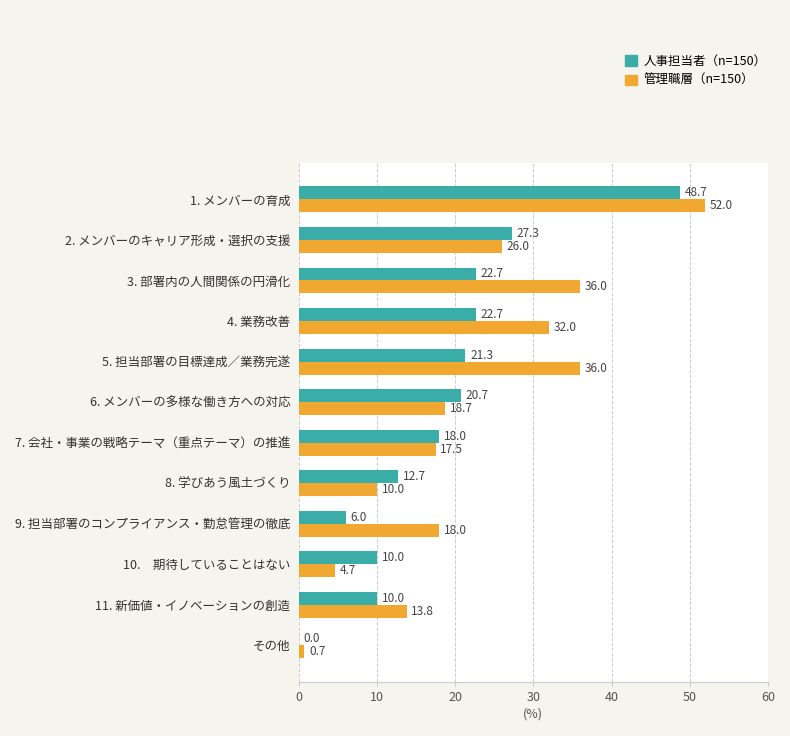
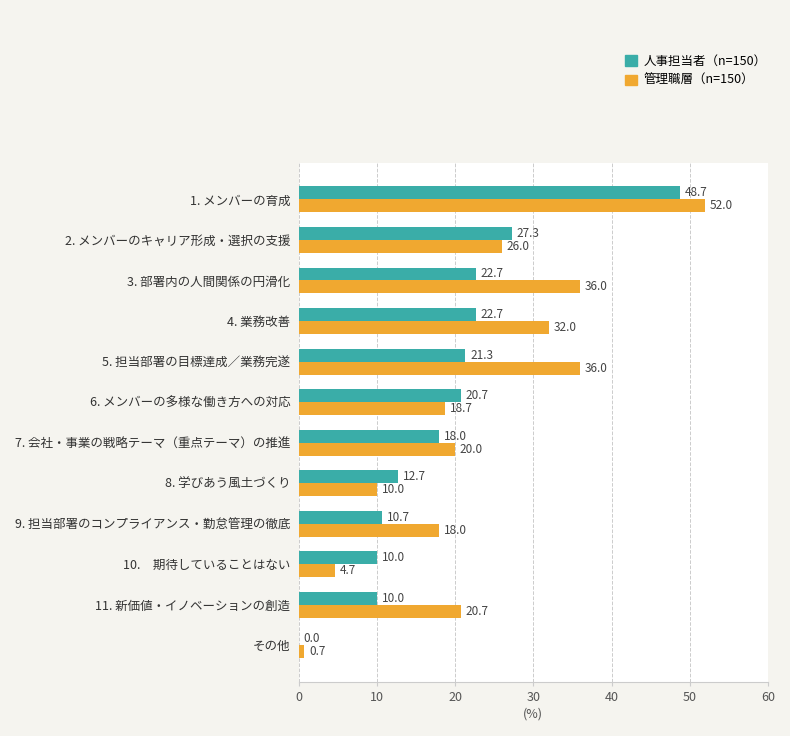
管理職層（n=150）/7. 会社・事業の戦略テーマ（重点テーマ）の推進: 17.5 -> 20.0
人事担当者（n=150）/9. 担当部署のコンプライアンス・勤怠管理の徹底: 6.0 -> 10.7
管理職層（n=150）/11. 新価値・イノベーションの創造: 13.8 -> 20.7
